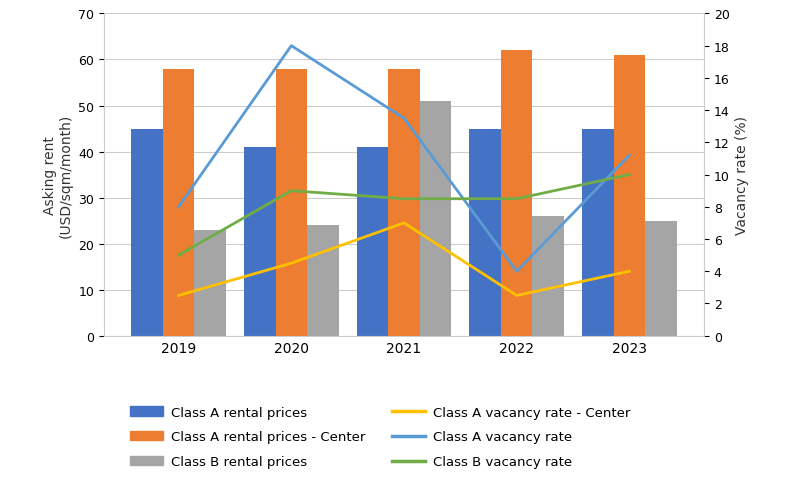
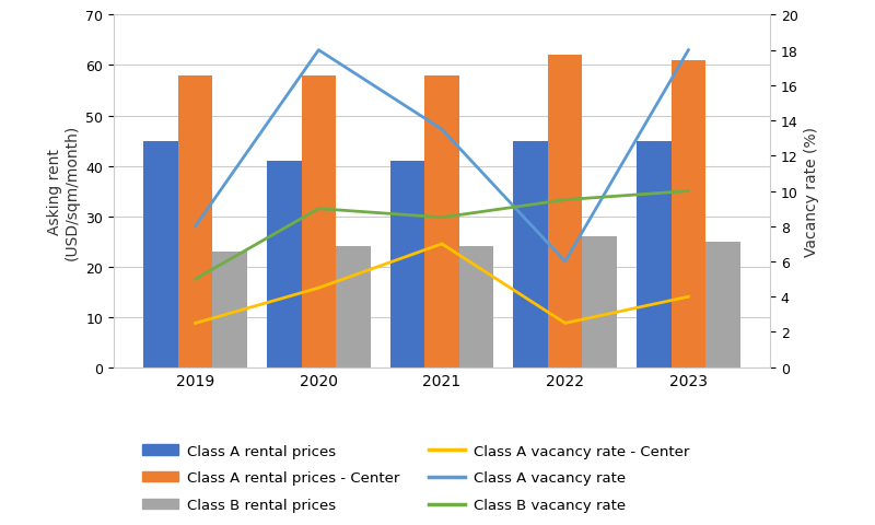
Class B rental prices/2021: 51 -> 24
Class A vacancy rate/2022: 4.0 -> 6.0
Class B vacancy rate/2022: 8.5 -> 9.5
Class A vacancy rate/2023: 11.2 -> 18.0
